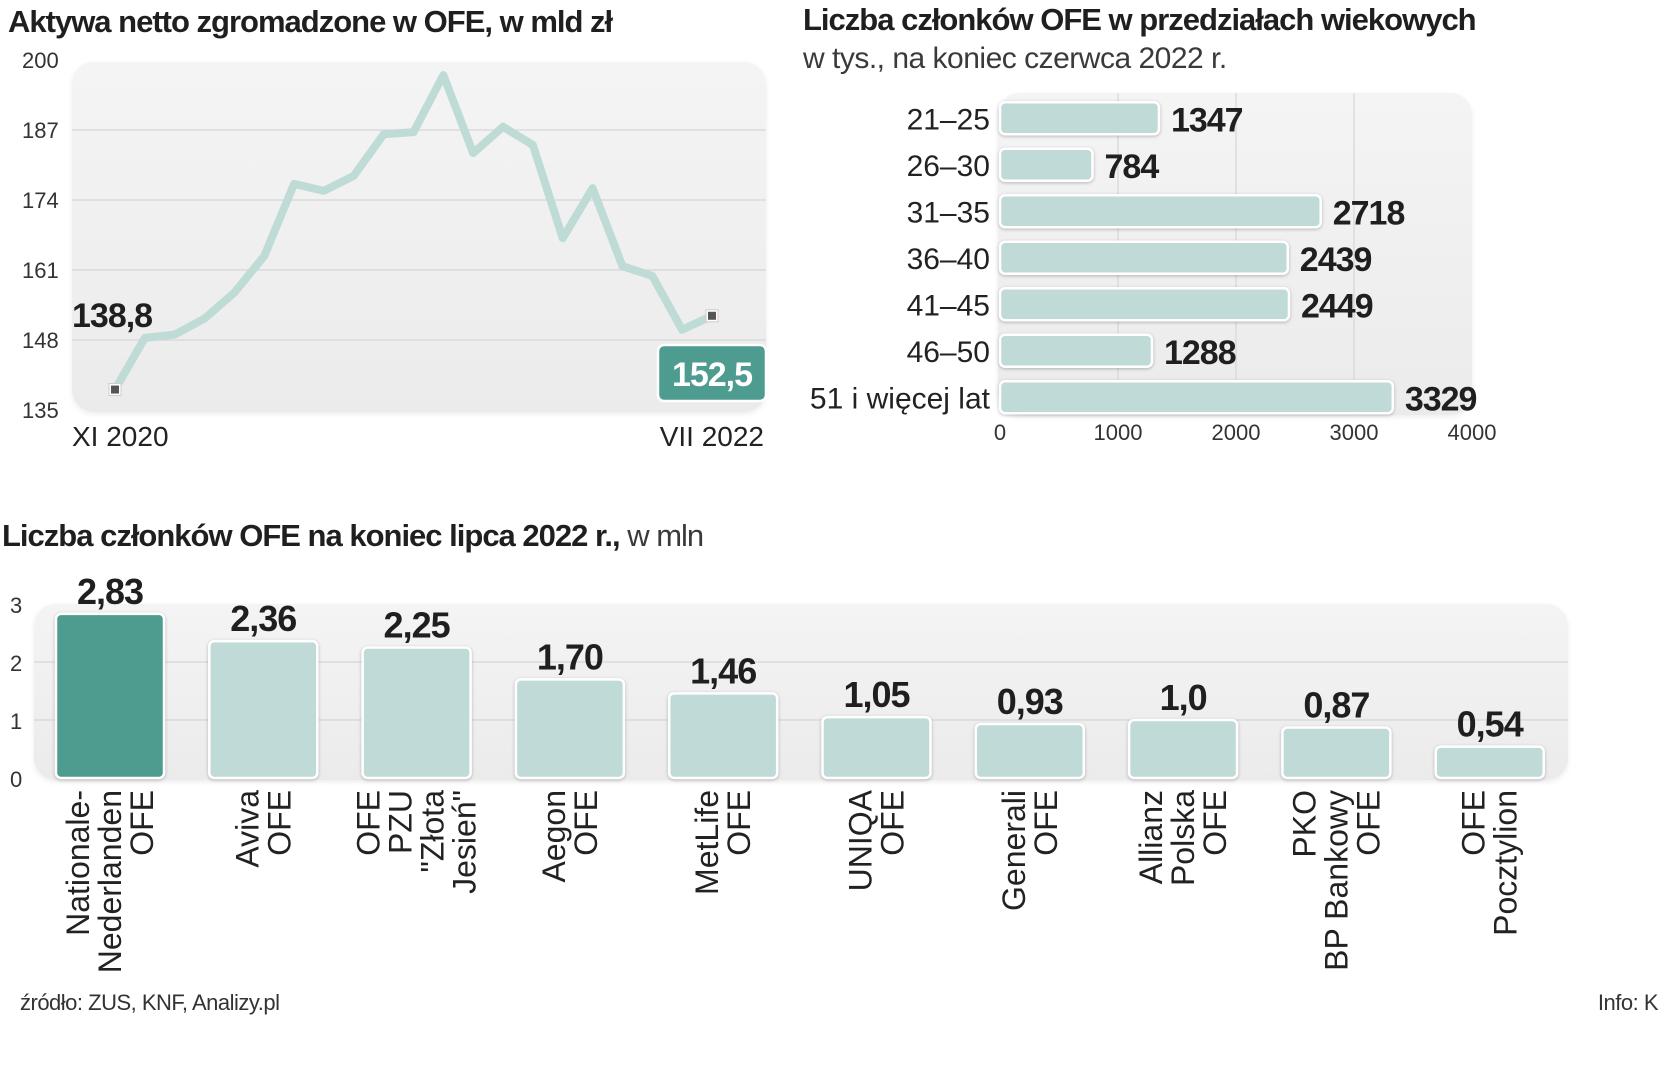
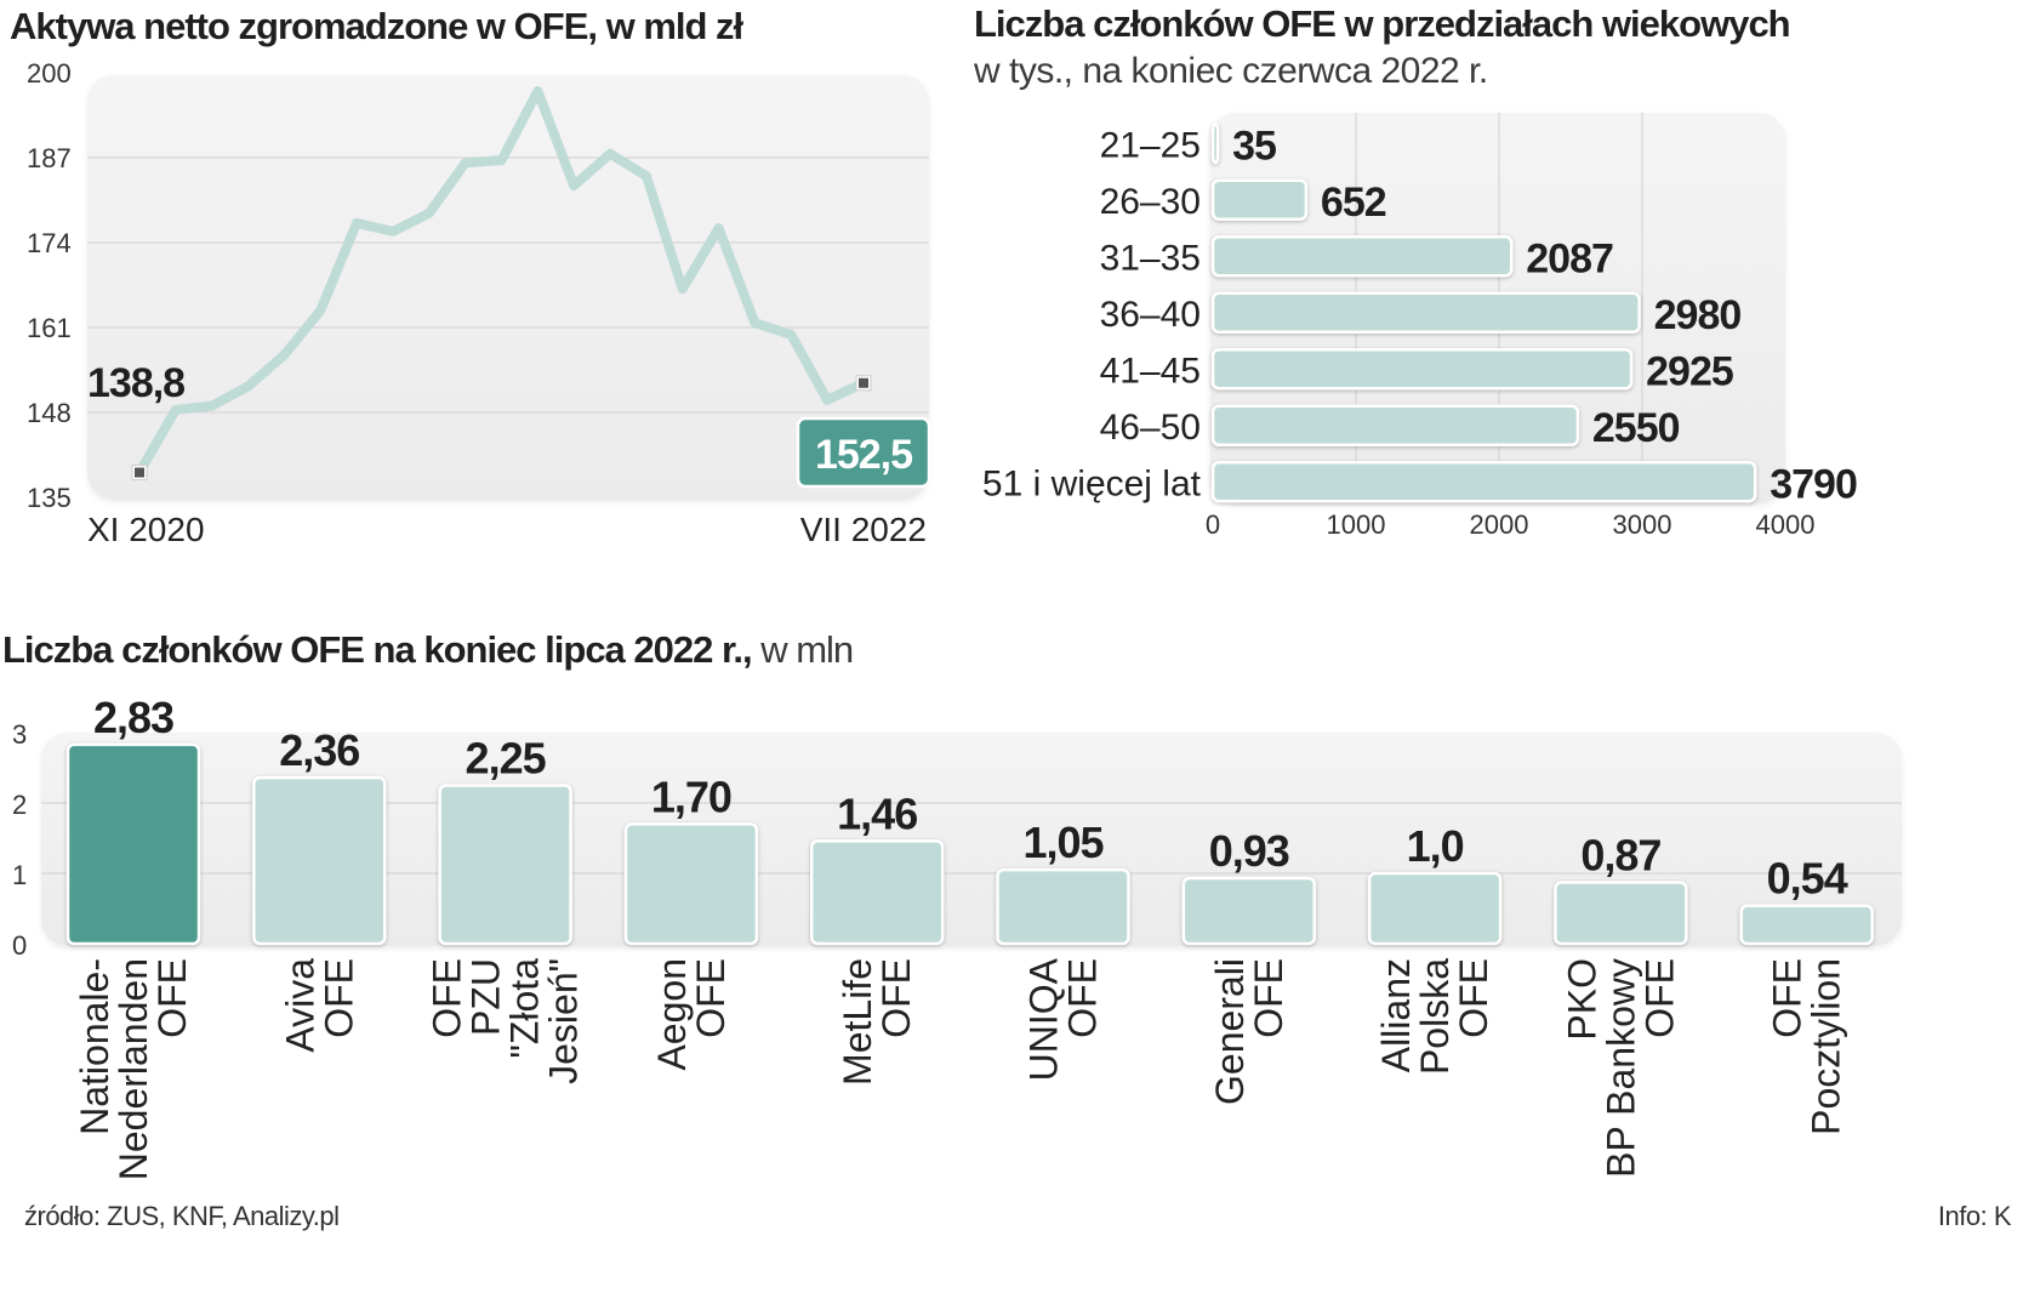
Liczba członków OFE w przedziałach wiekowych/21–25: 1347 -> 35
Liczba członków OFE w przedziałach wiekowych/26–30: 784 -> 652
Liczba członków OFE w przedziałach wiekowych/31–35: 2718 -> 2087
Liczba członków OFE w przedziałach wiekowych/36–40: 2439 -> 2980
Liczba członków OFE w przedziałach wiekowych/41–45: 2449 -> 2925
Liczba członków OFE w przedziałach wiekowych/46–50: 1288 -> 2550
Liczba członków OFE w przedziałach wiekowych/51 i więcej lat: 3329 -> 3790
